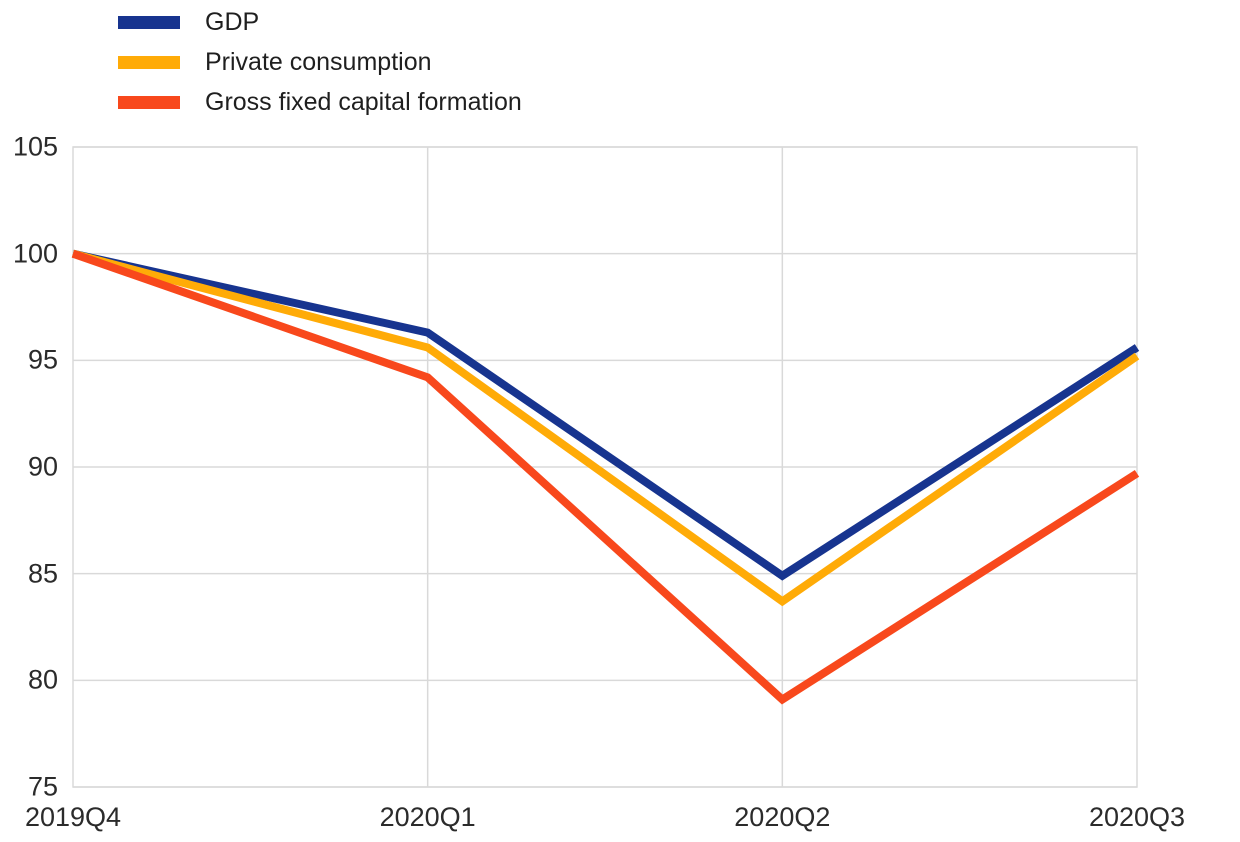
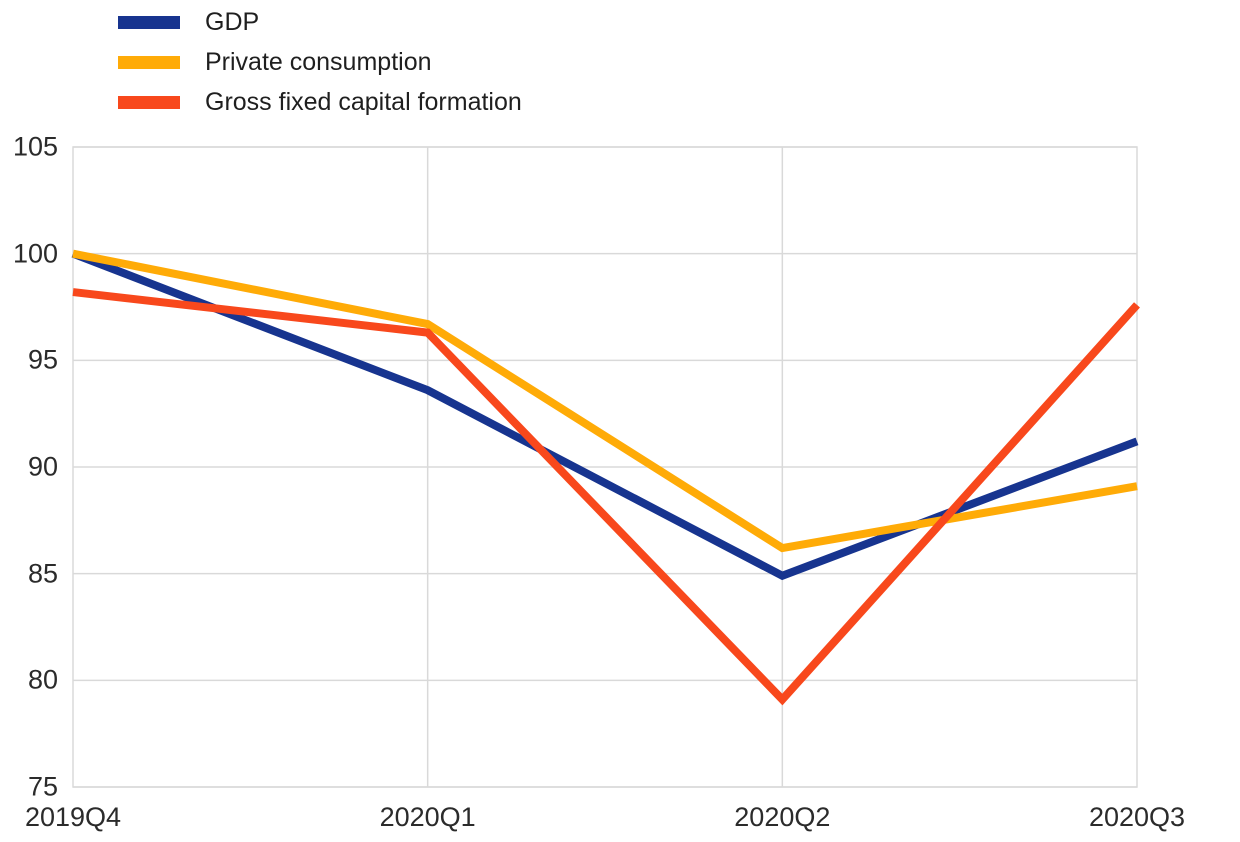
Gross fixed capital formation/2019Q4: 100.0 -> 98.2
GDP/2020Q1: 96.3 -> 93.6
Private consumption/2020Q1: 95.6 -> 96.7
Gross fixed capital formation/2020Q1: 94.2 -> 96.3
Private consumption/2020Q2: 83.7 -> 86.2
GDP/2020Q3: 95.6 -> 91.2
Private consumption/2020Q3: 95.2 -> 89.1
Gross fixed capital formation/2020Q3: 89.7 -> 97.6
